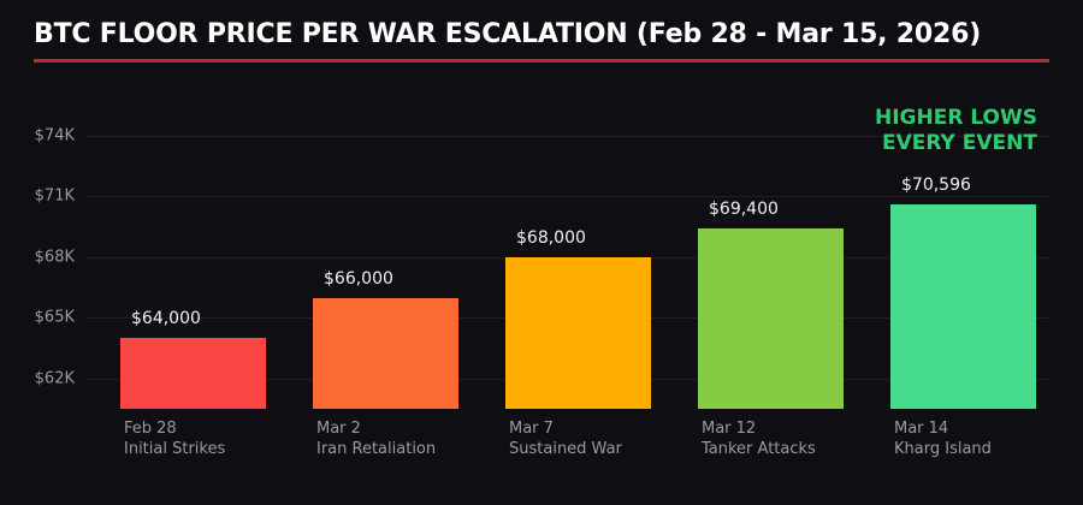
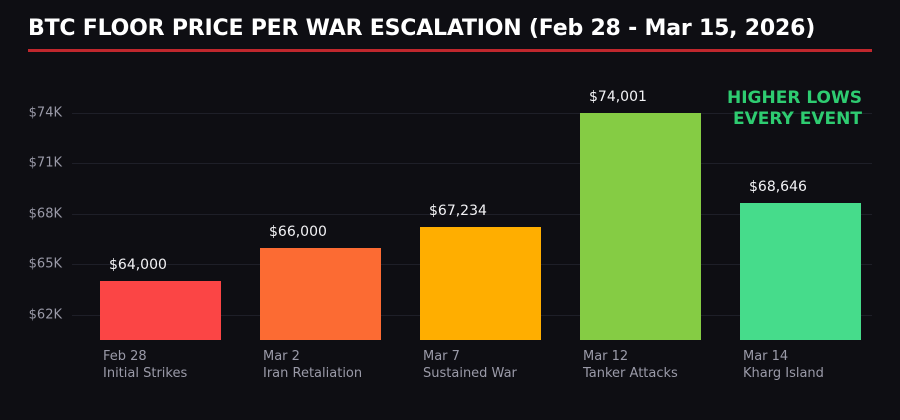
Mar 7: $68,000 -> $67,234
Mar 12: $69,400 -> $74,001
Mar 14: $70,596 -> $68,646
